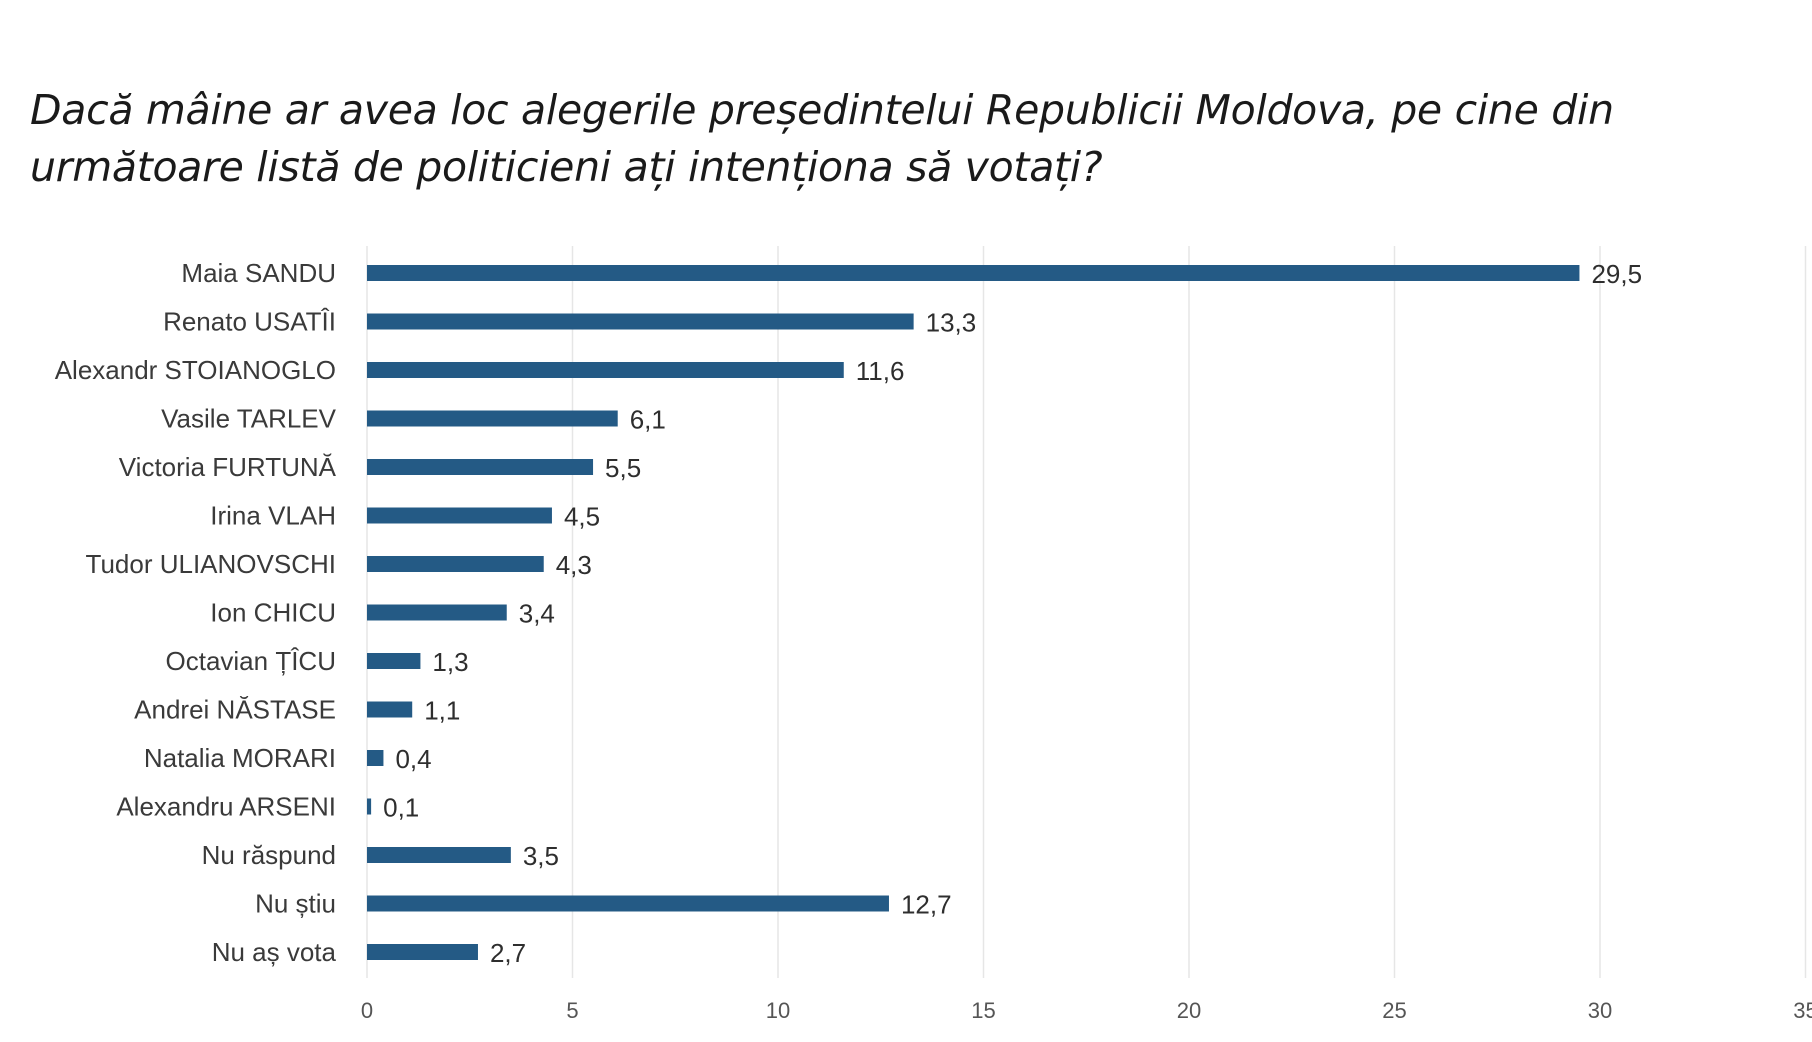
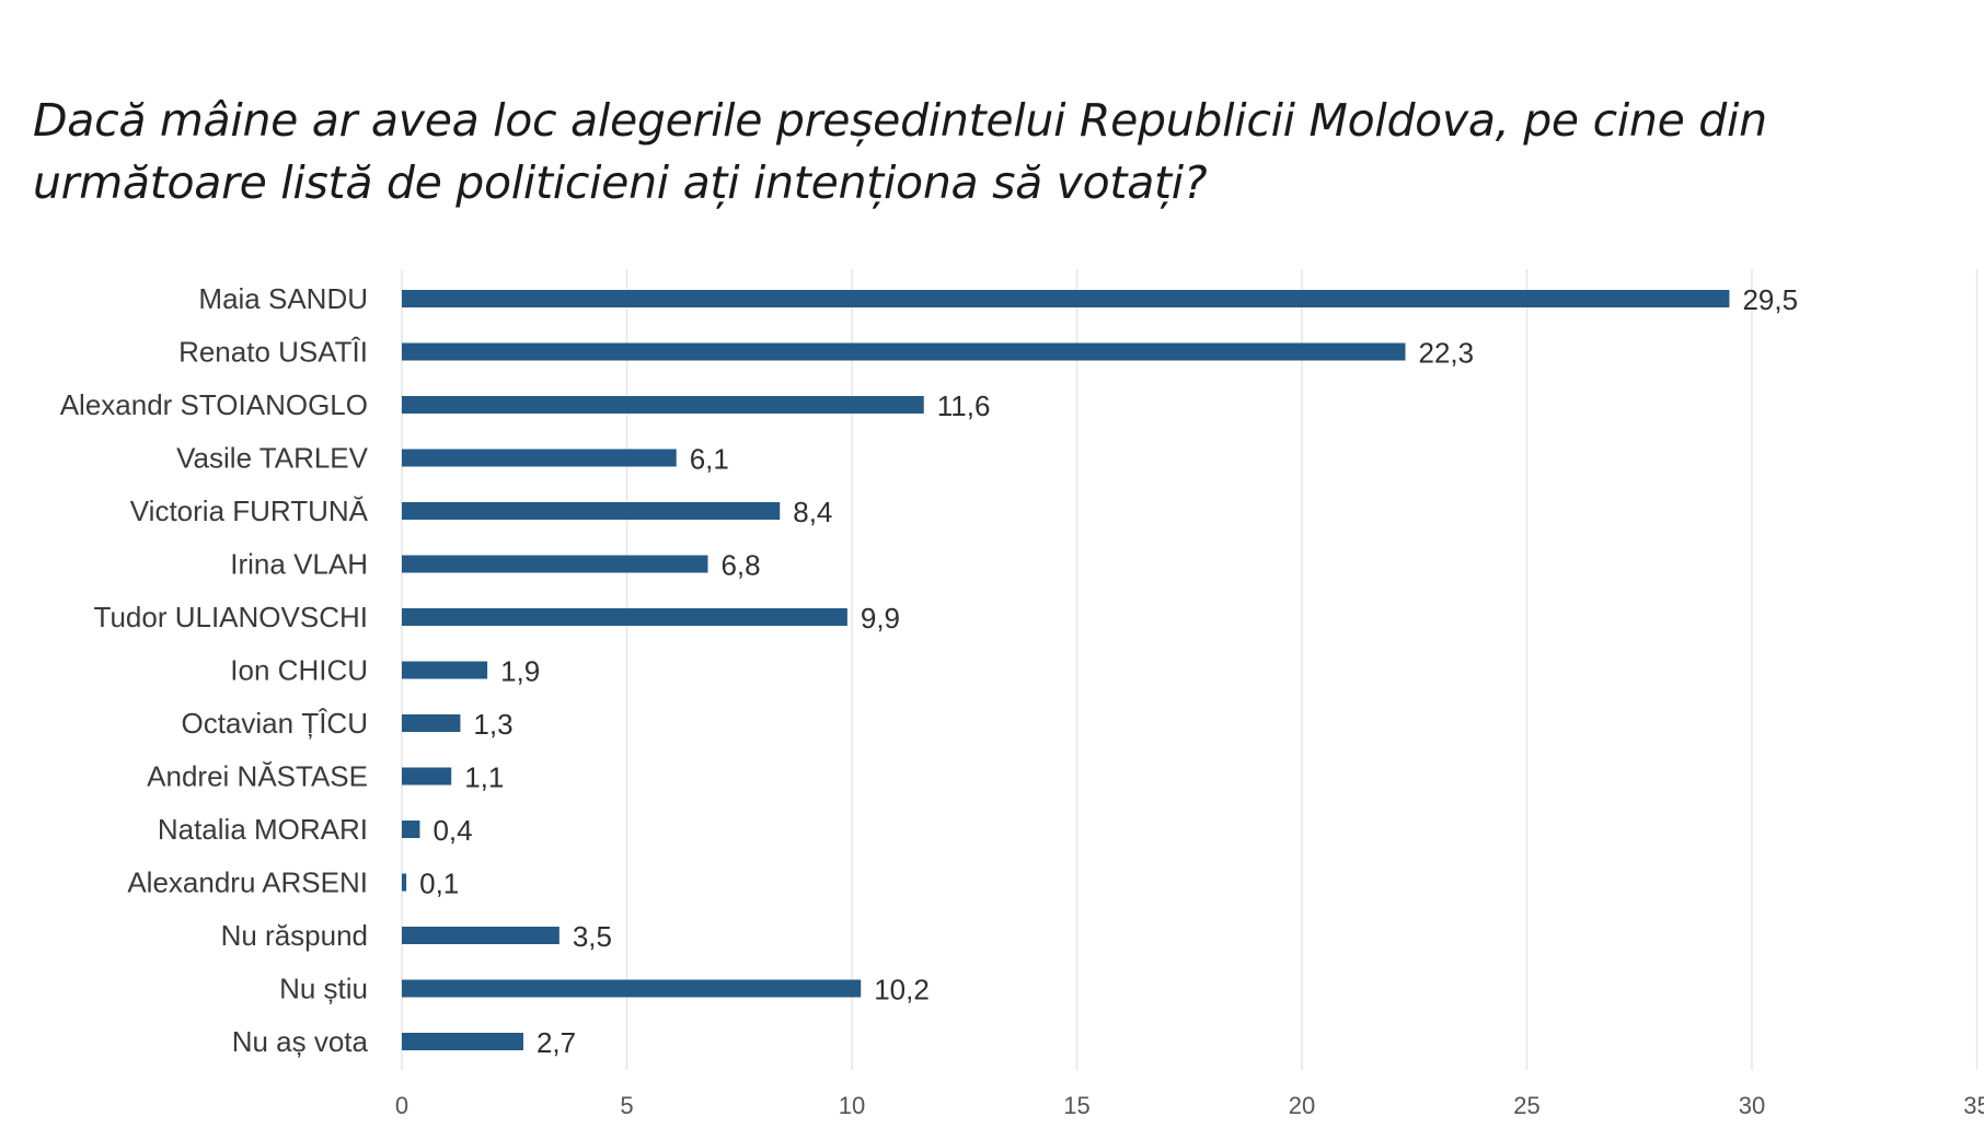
Renato USATÎI: 13,3 -> 22,3
Victoria FURTUNĂ: 5,5 -> 8,4
Irina VLAH: 4,5 -> 6,8
Tudor ULIANOVSCHI: 4,3 -> 9,9
Ion CHICU: 3,4 -> 1,9
Nu știu: 12,7 -> 10,2
